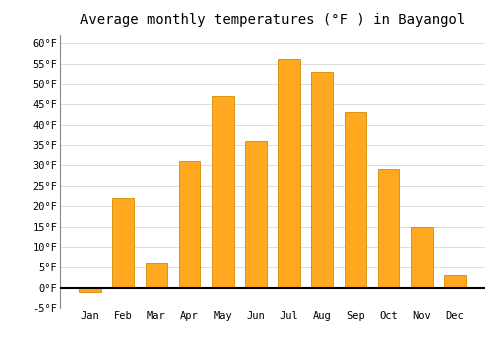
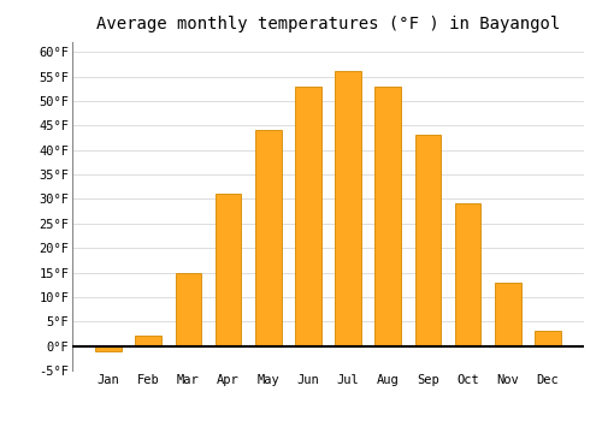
Feb: 22°F -> 2°F
Mar: 6°F -> 15°F
May: 47°F -> 44°F
Jun: 36°F -> 53°F
Nov: 15°F -> 13°F
